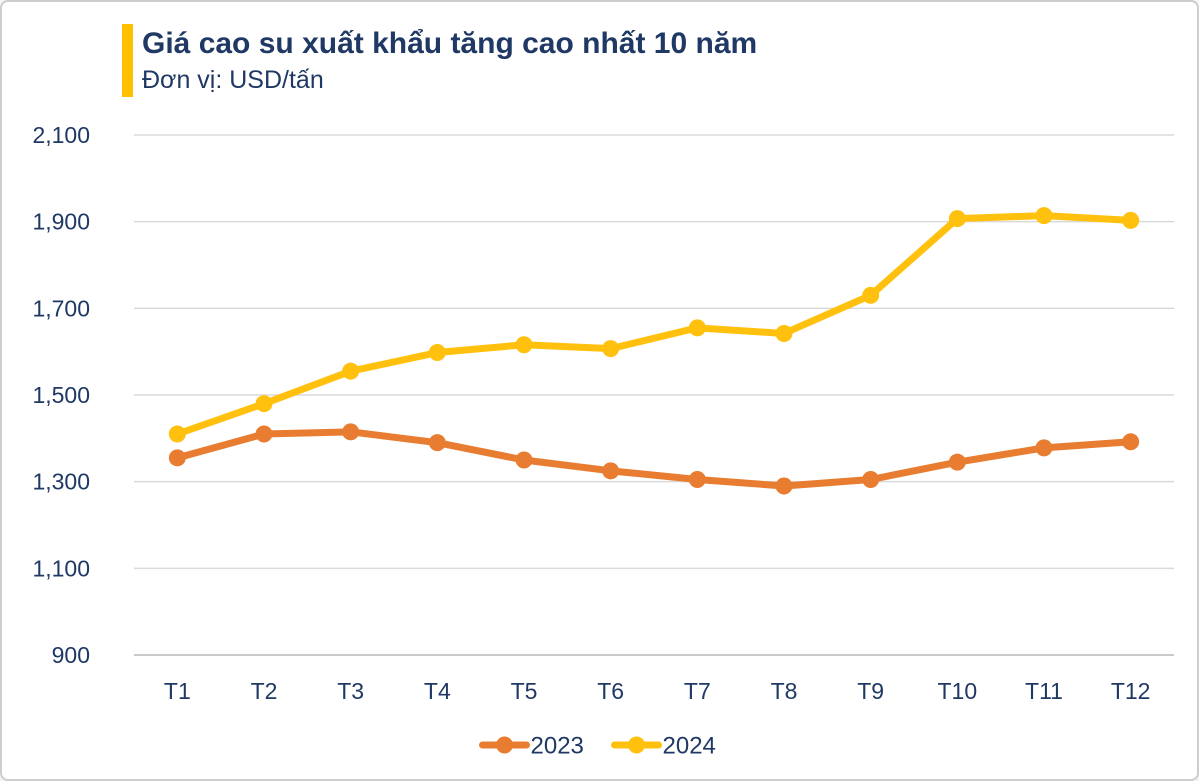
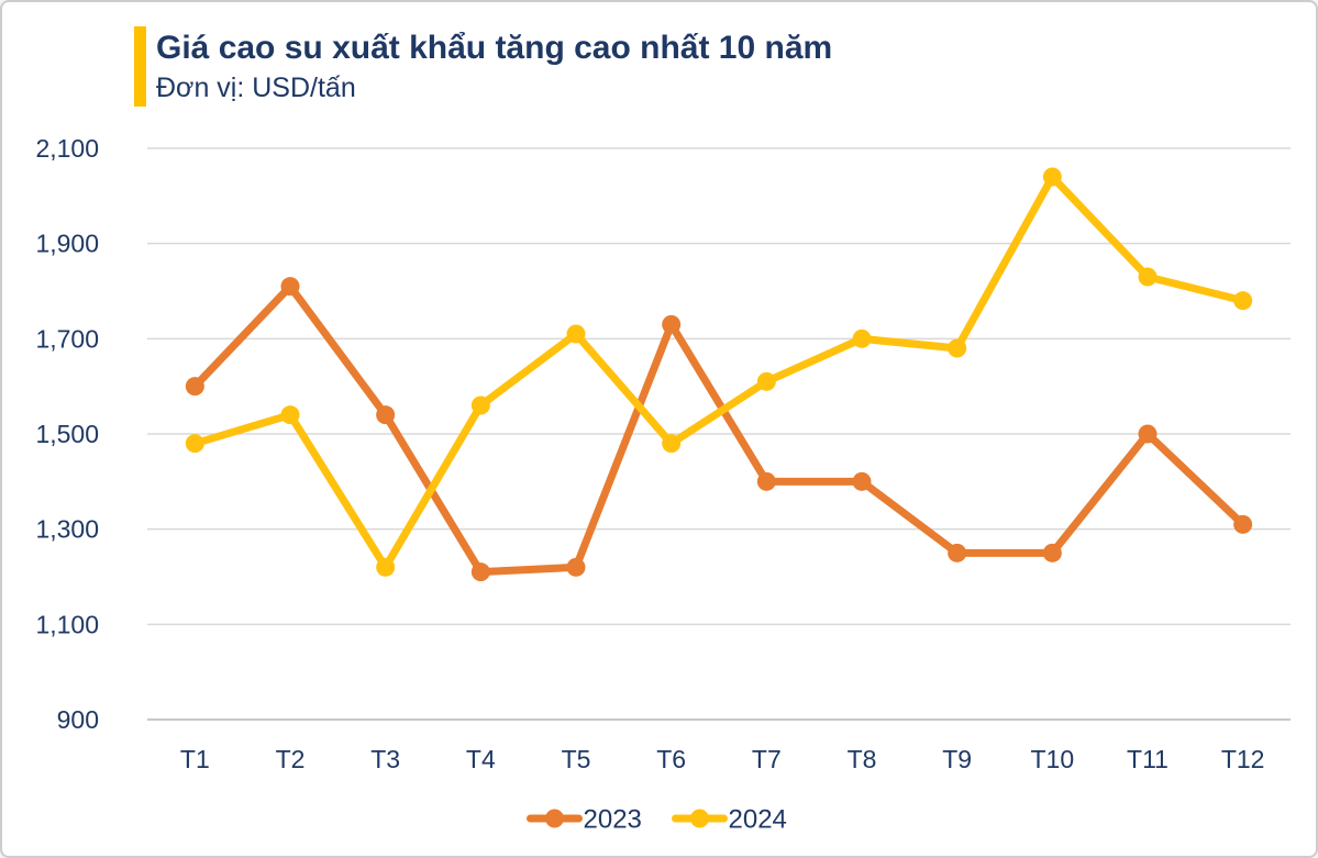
2023/T1: 1360 -> 1600
2024/T1: 1410 -> 1480
2023/T2: 1410 -> 1810
2024/T2: 1480 -> 1540
2023/T3: 1420 -> 1540
2024/T3: 1560 -> 1220
2023/T4: 1390 -> 1210
2024/T4: 1600 -> 1560
2023/T5: 1350 -> 1220
2024/T5: 1620 -> 1710
2023/T6: 1320 -> 1730
2024/T6: 1610 -> 1480
2023/T7: 1300 -> 1400
2024/T7: 1660 -> 1610
2023/T8: 1290 -> 1400
2024/T8: 1640 -> 1700
2023/T9: 1300 -> 1250
2024/T9: 1730 -> 1680
2023/T10: 1340 -> 1250
2024/T10: 1910 -> 2040
2023/T11: 1380 -> 1500
2024/T11: 1910 -> 1830
2023/T12: 1390 -> 1310
2024/T12: 1900 -> 1780
